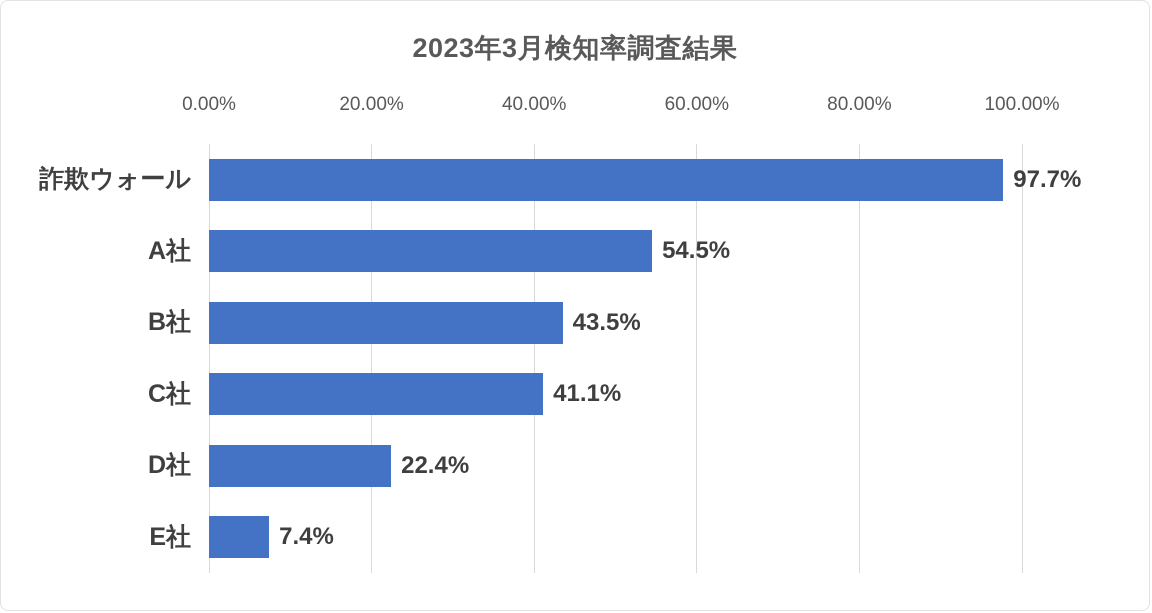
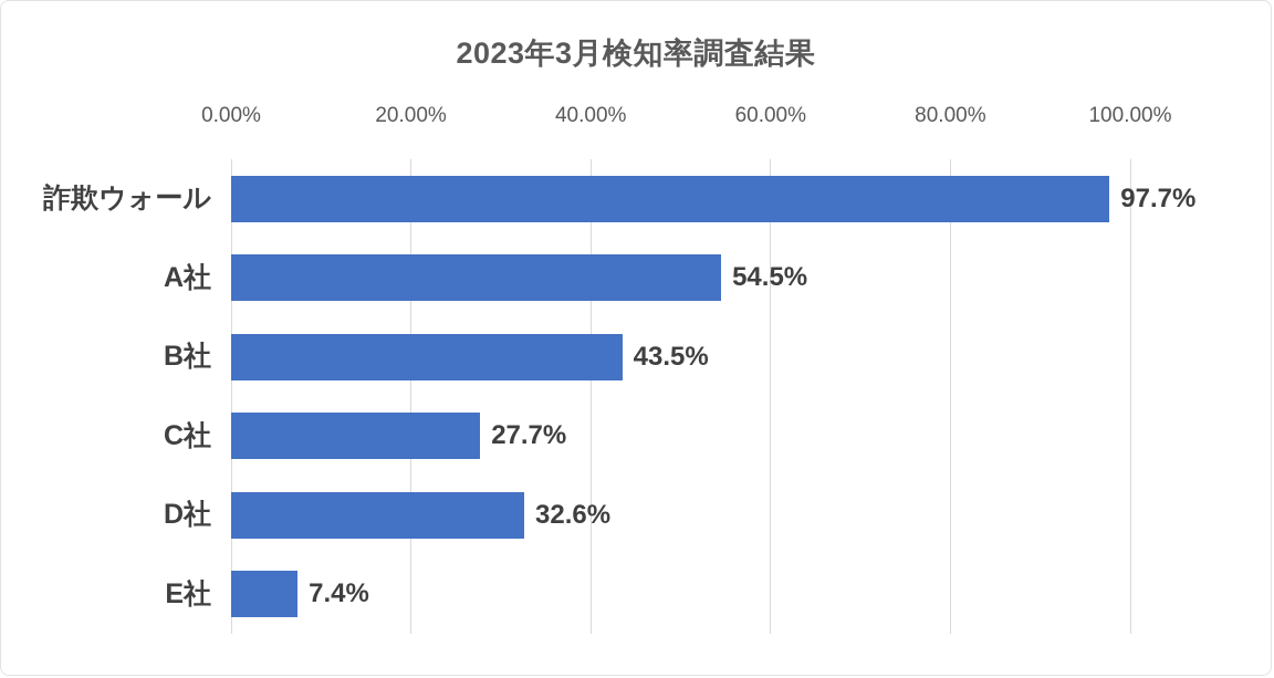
C社: 41.1% -> 27.7%
D社: 22.4% -> 32.6%
